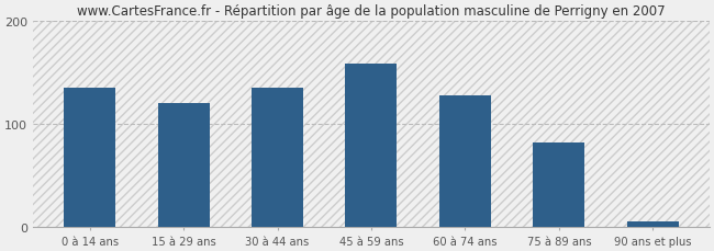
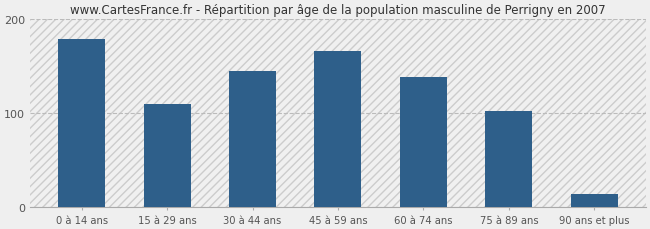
0 à 14 ans: 135 -> 178
15 à 29 ans: 120 -> 110
30 à 44 ans: 135 -> 144
45 à 59 ans: 158 -> 166
60 à 74 ans: 128 -> 138
75 à 89 ans: 82 -> 102
90 ans et plus: 5 -> 14
